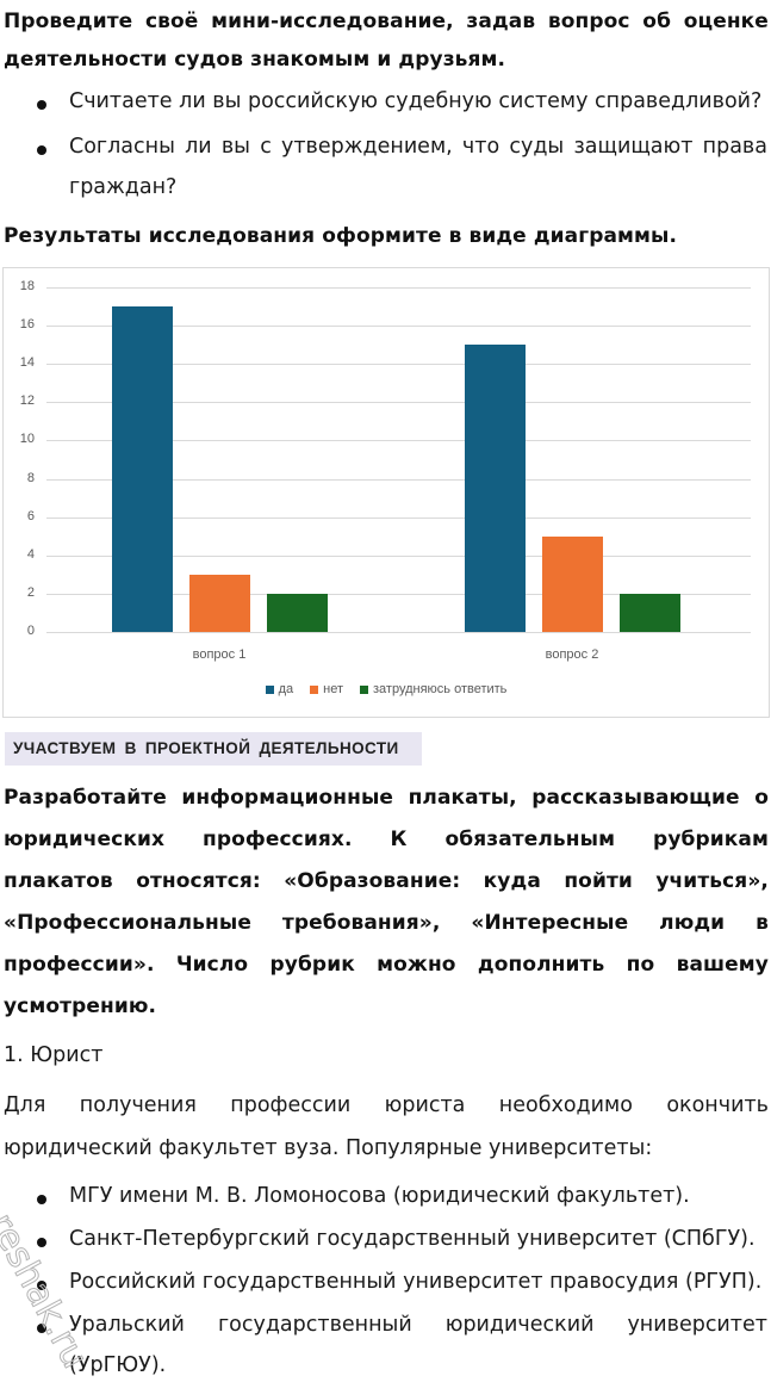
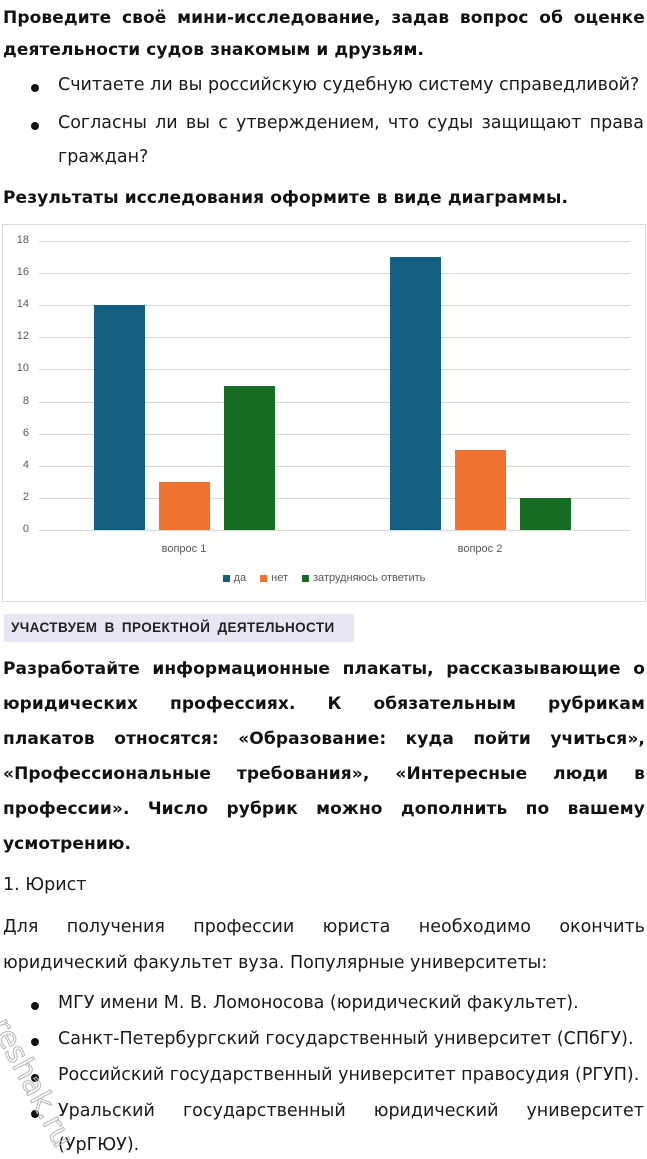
да/вопрос 1: 17 -> 14
затрудняюсь ответить/вопрос 1: 2 -> 9
да/вопрос 2: 15 -> 17
